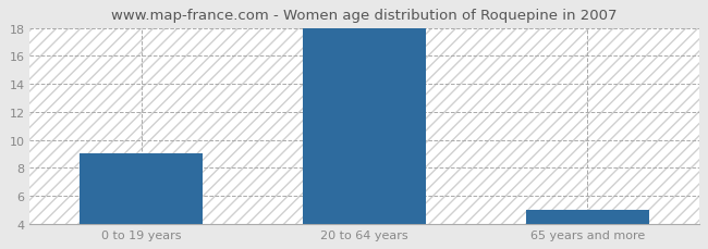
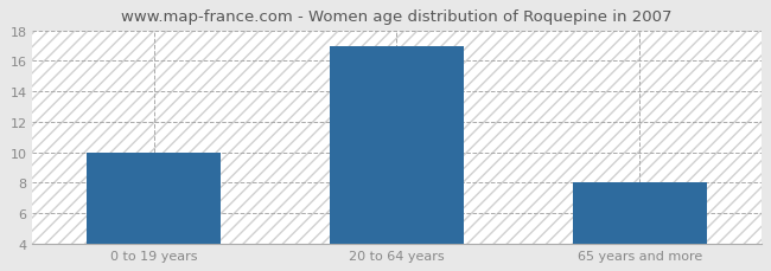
0 to 19 years: 9 -> 10
20 to 64 years: 18 -> 17
65 years and more: 5 -> 8
